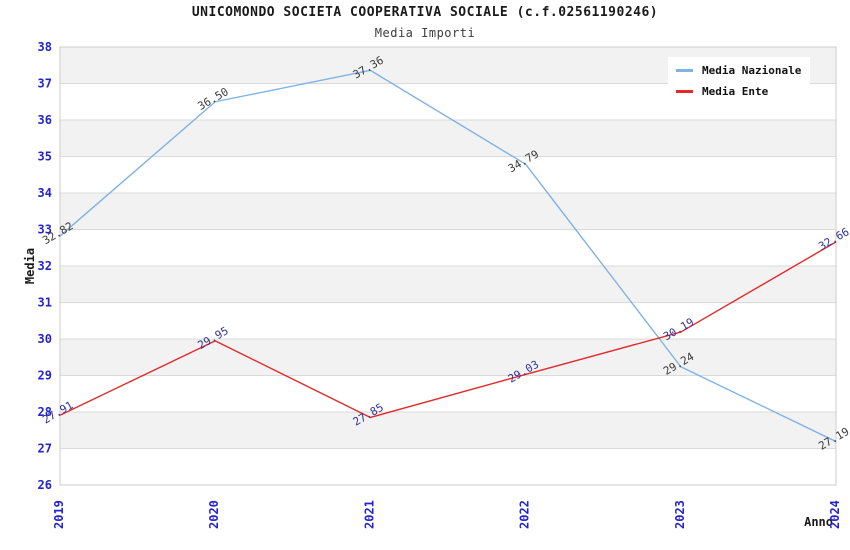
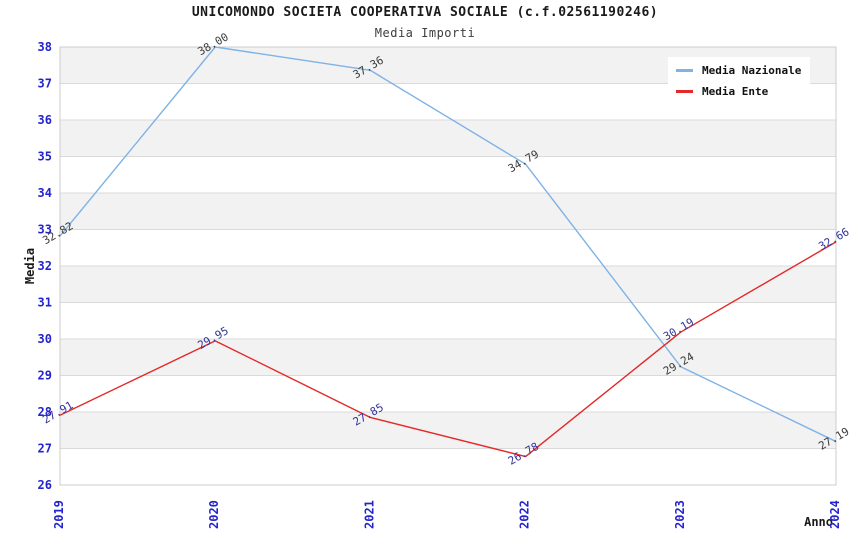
Media Nazionale/2020: 36.50 -> 38.00
Media Ente/2022: 29.03 -> 26.78
